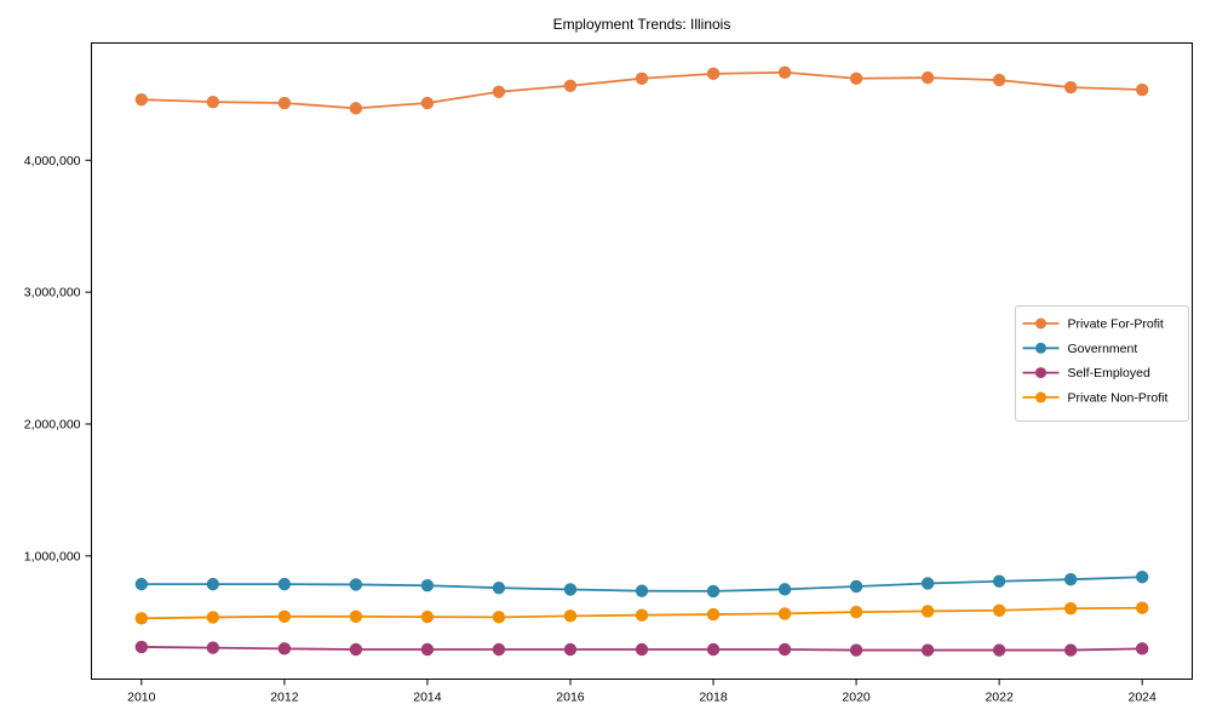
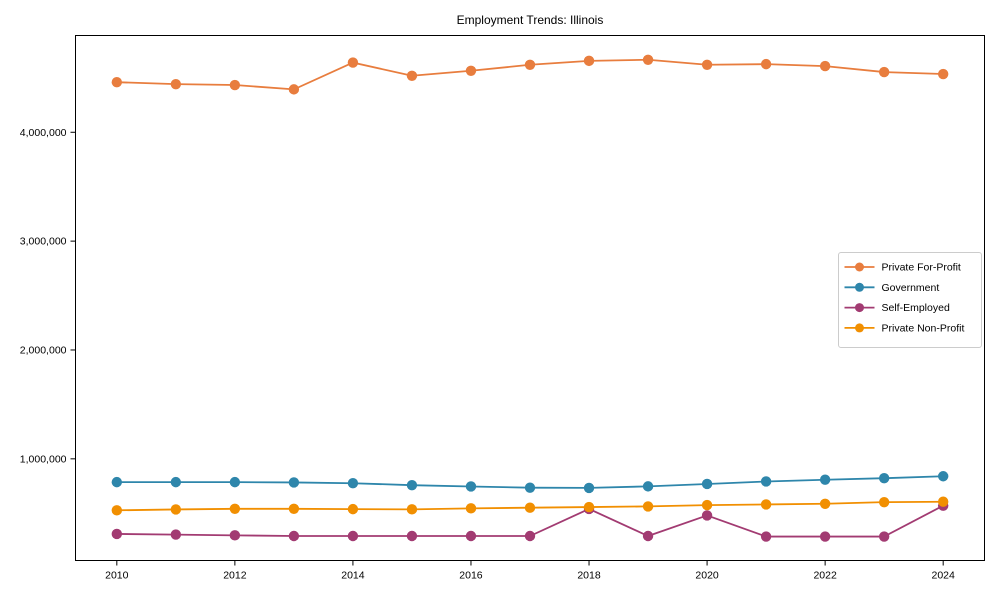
Private For-Profit/2014: 4430000 -> 4640000
Self-Employed/2018: 290000 -> 540000
Self-Employed/2020: 290000 -> 480000
Self-Employed/2024: 300000 -> 570000
